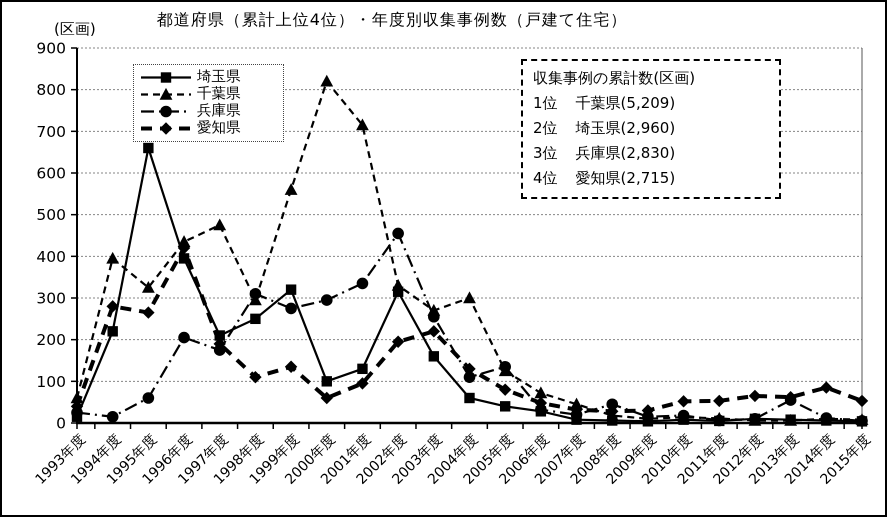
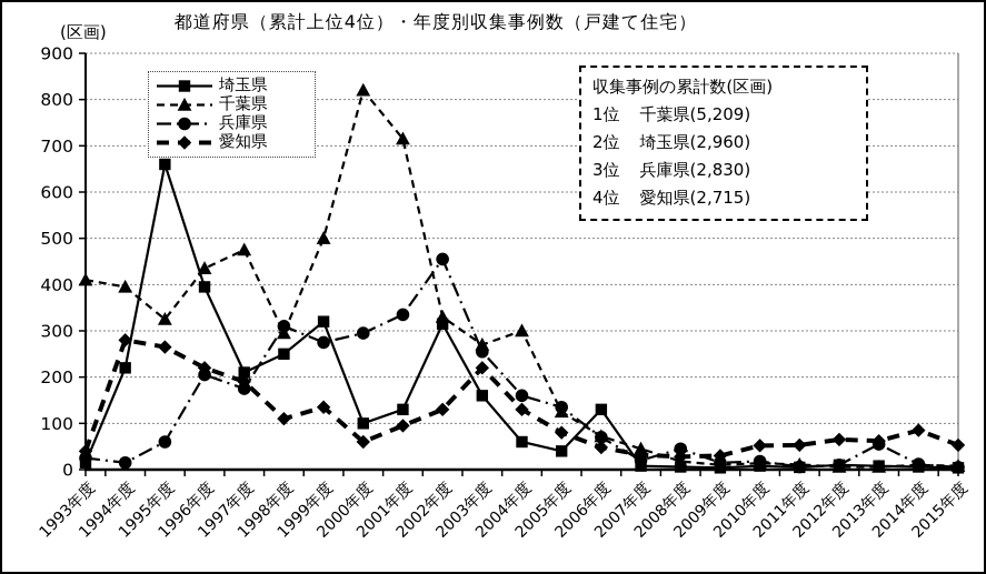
千葉県/1993年度: 60 -> 410
愛知県/1996年度: 420 -> 220
千葉県/1999年度: 560 -> 500
愛知県/2002年度: 200 -> 130
兵庫県/2004年度: 110 -> 160
埼玉県/2006年度: 30 -> 130
兵庫県/2006年度: 30 -> 70
